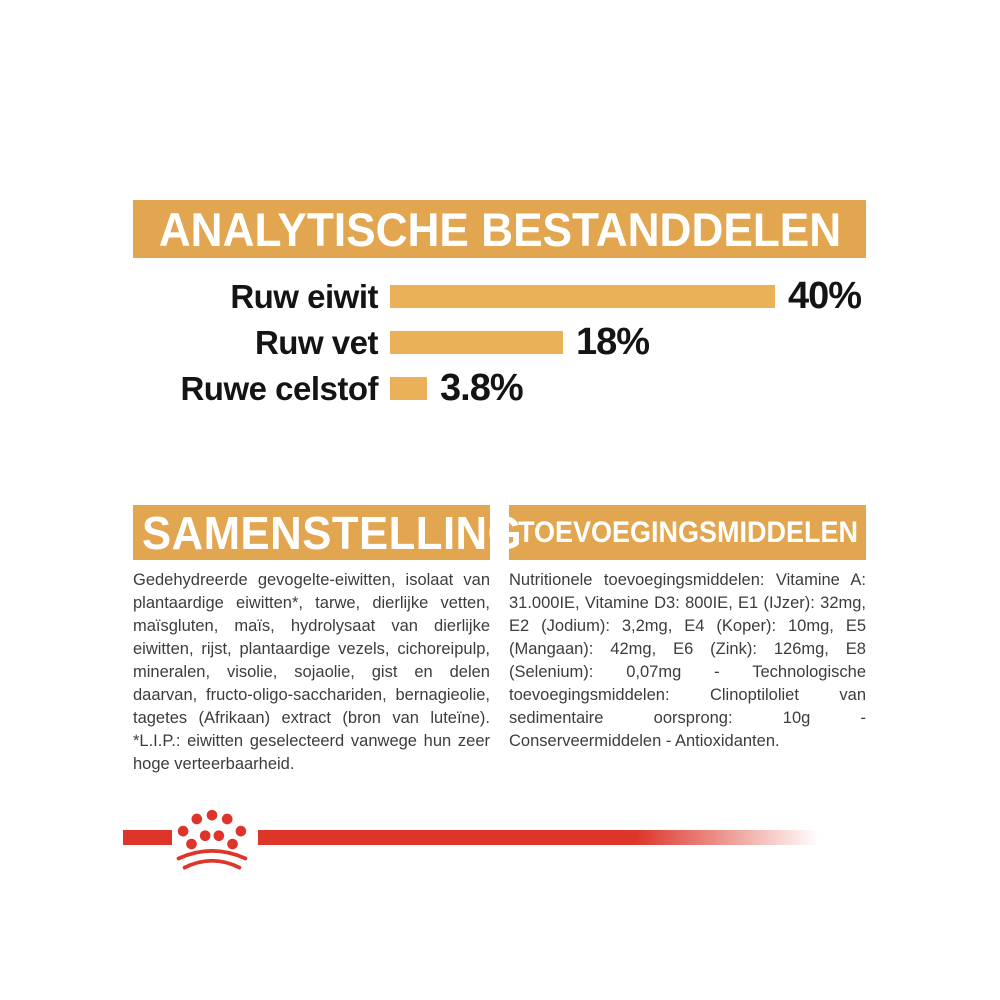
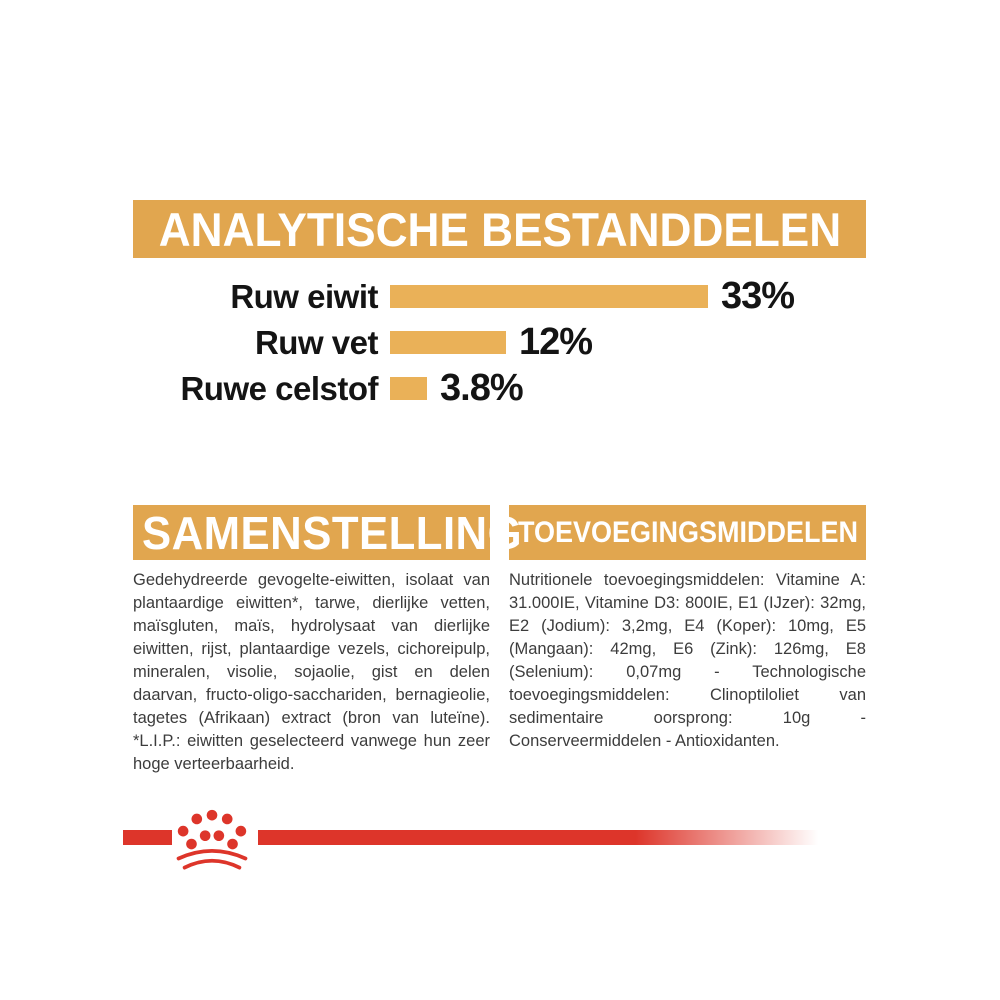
Ruw eiwit: 40% -> 33%
Ruw vet: 18% -> 12%
